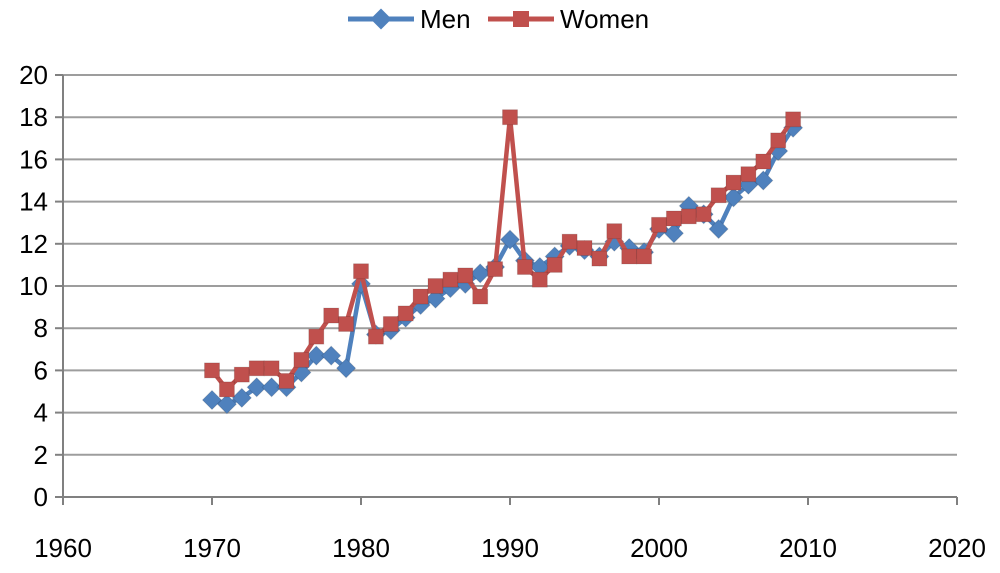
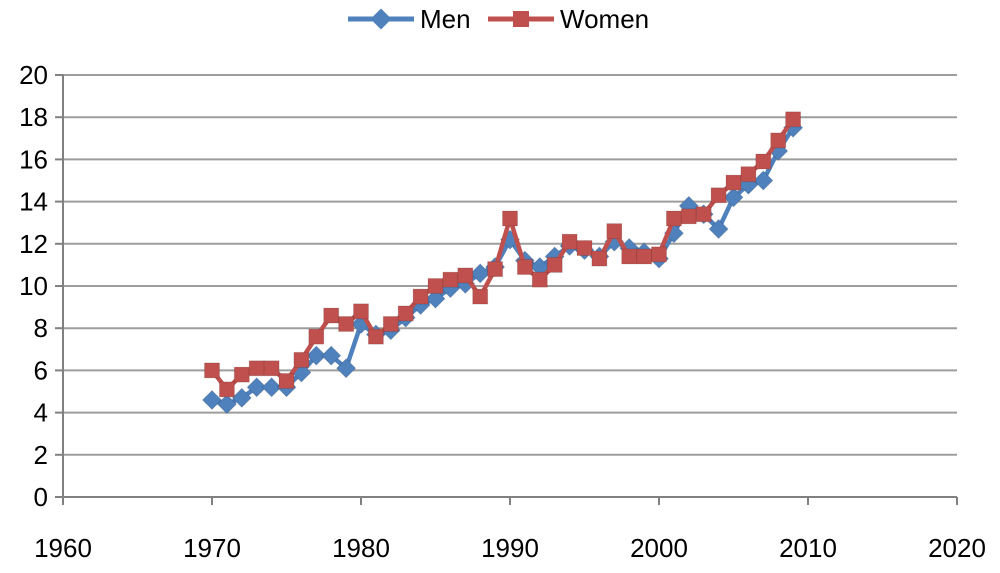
Men/1980: 10.1 -> 8.2
Women/1980: 10.7 -> 8.8
Women/1990: 18.0 -> 13.2
Men/2000: 12.7 -> 11.3
Women/2000: 12.9 -> 11.5
